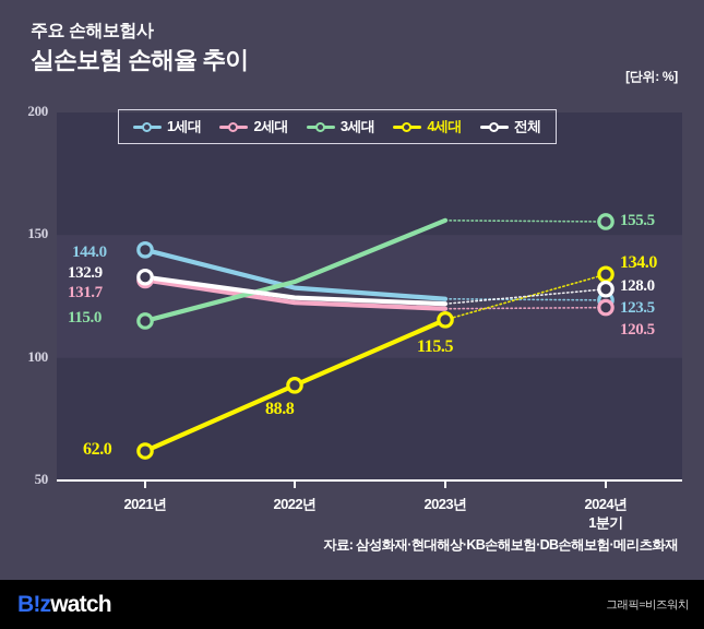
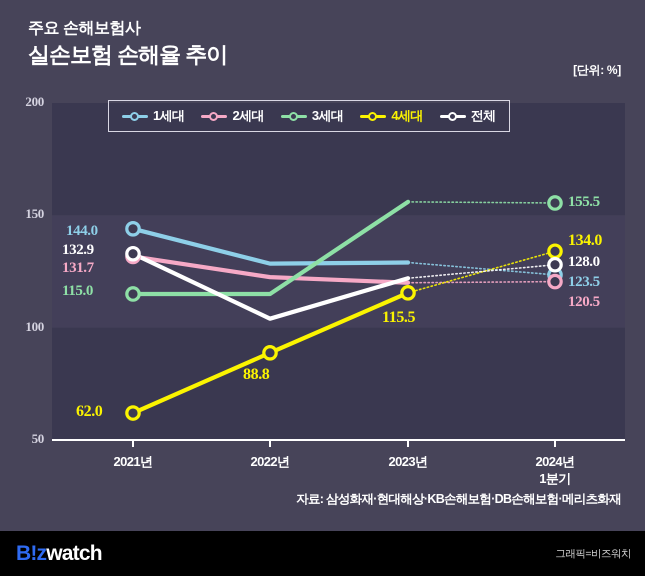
3세대/2022년: 131 -> 115
전체/2022년: 124 -> 104
1세대/2023년: 124 -> 129
